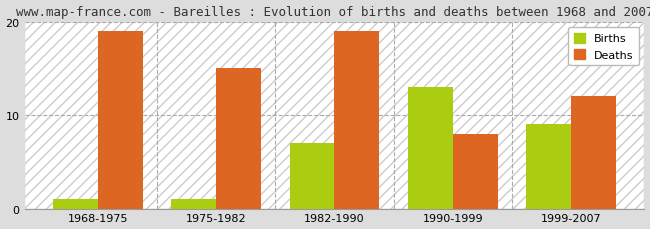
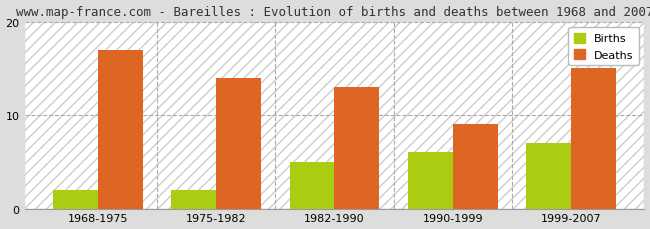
Births/1968-1975: 1 -> 2
Deaths/1968-1975: 19 -> 17
Births/1975-1982: 1 -> 2
Deaths/1975-1982: 15 -> 14
Births/1982-1990: 7 -> 5
Deaths/1982-1990: 19 -> 13
Births/1990-1999: 13 -> 6
Deaths/1990-1999: 8 -> 9
Births/1999-2007: 9 -> 7
Deaths/1999-2007: 12 -> 15
